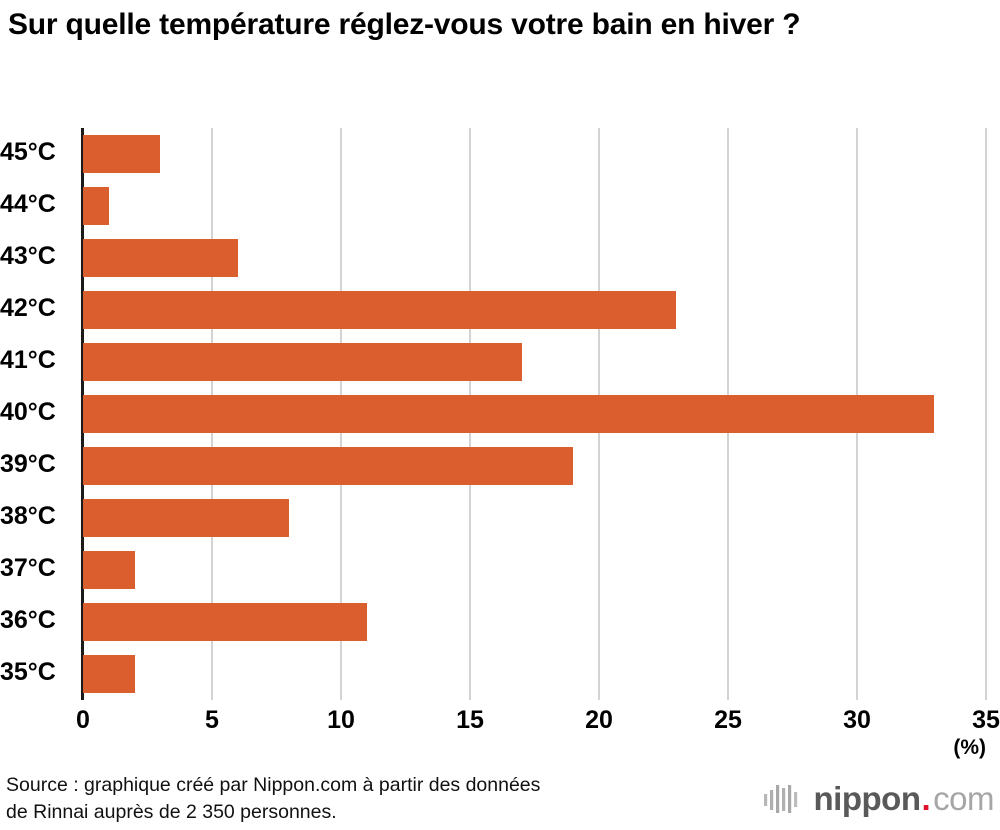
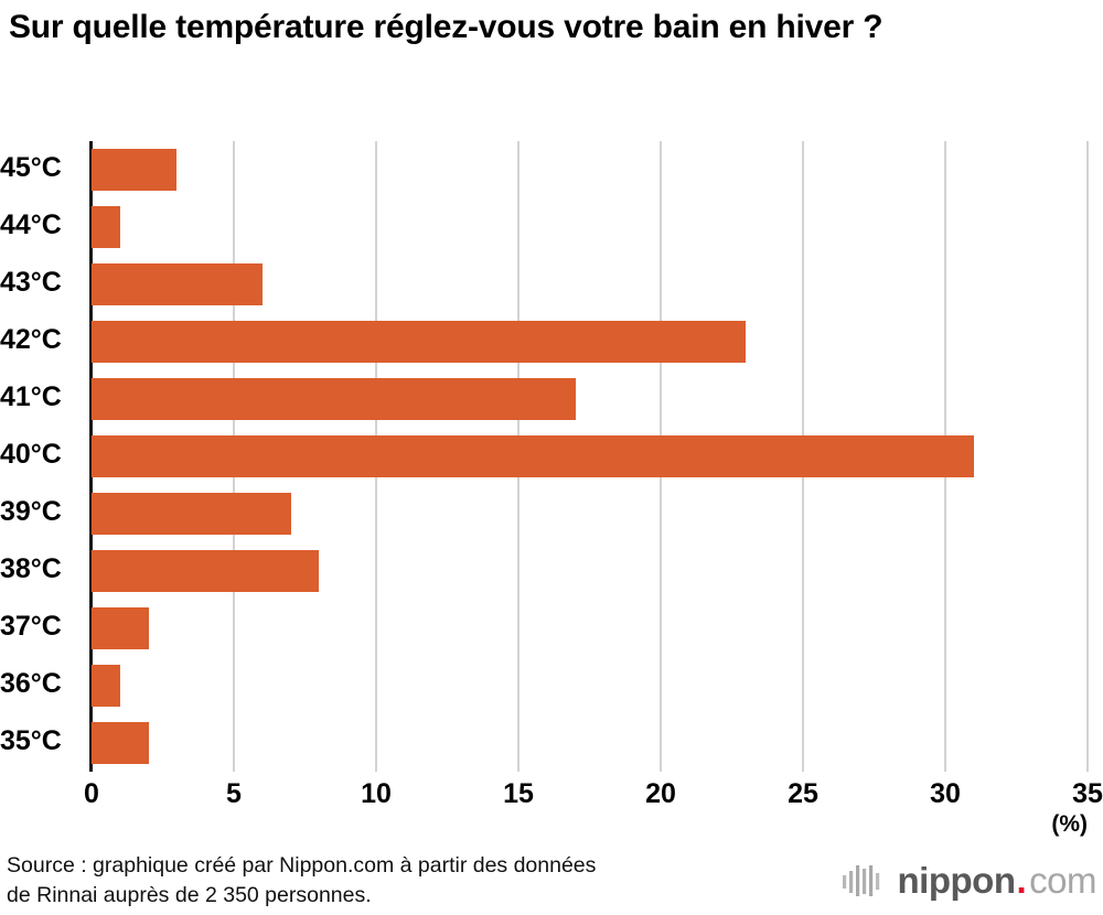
40°C: 33 -> 31
39°C: 19 -> 7
36°C: 11 -> 1
